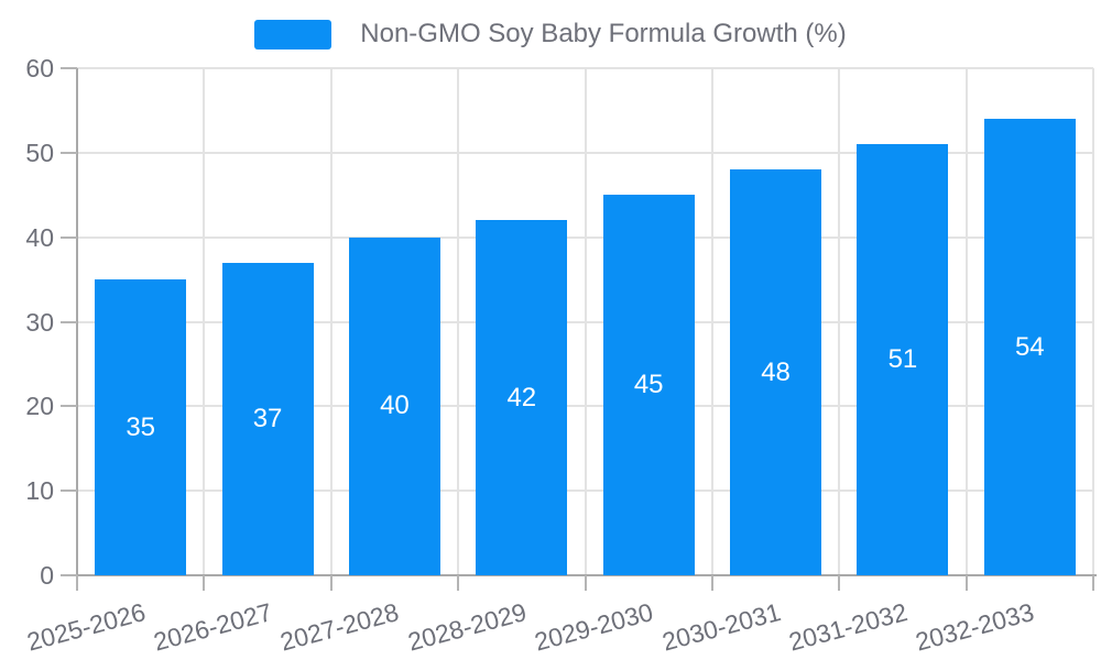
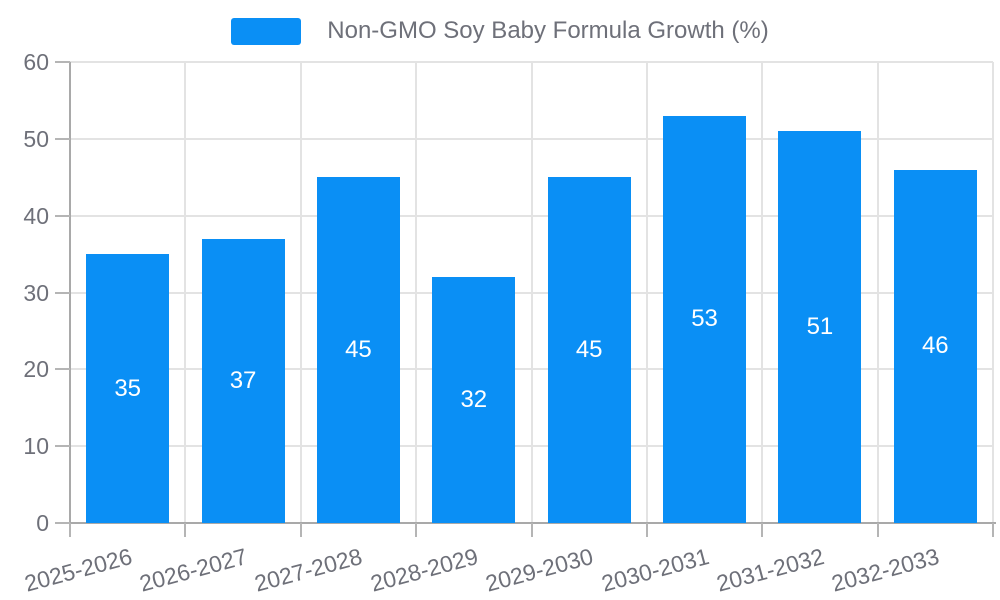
2027-2028: 40 -> 45
2028-2029: 42 -> 32
2030-2031: 48 -> 53
2032-2033: 54 -> 46
